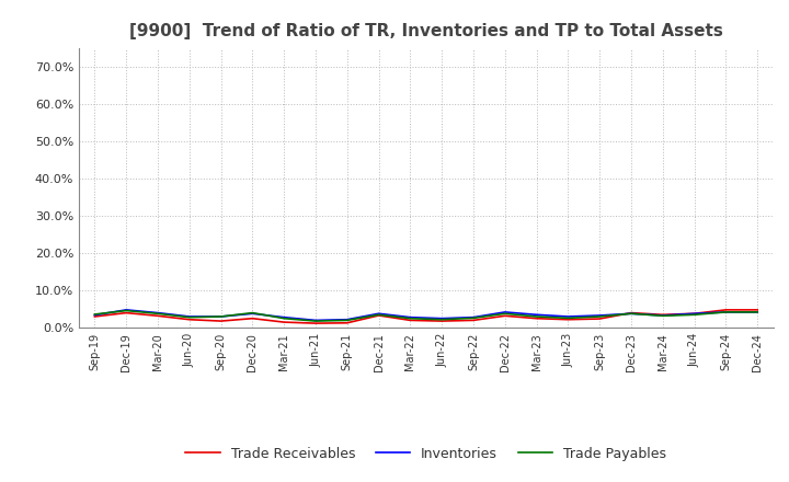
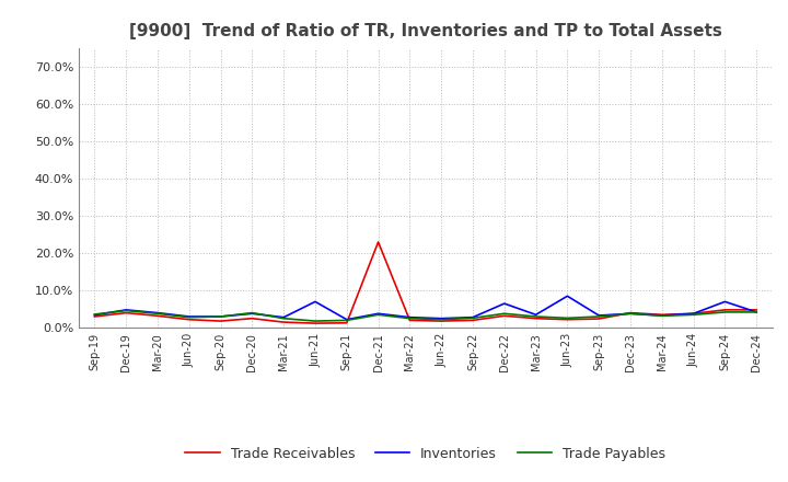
Inventories/Jun-21: 2.0% -> 7.0%
Trade Receivables/Dec-21: 3.3% -> 23.0%
Inventories/Dec-22: 4.2% -> 6.5%
Inventories/Jun-23: 3.0% -> 8.5%
Inventories/Sep-24: 4.2% -> 7.0%
